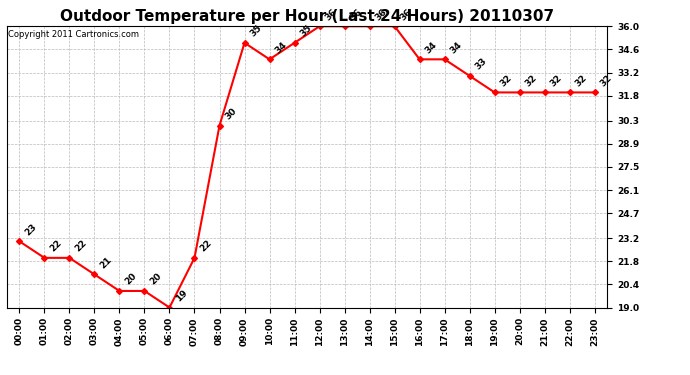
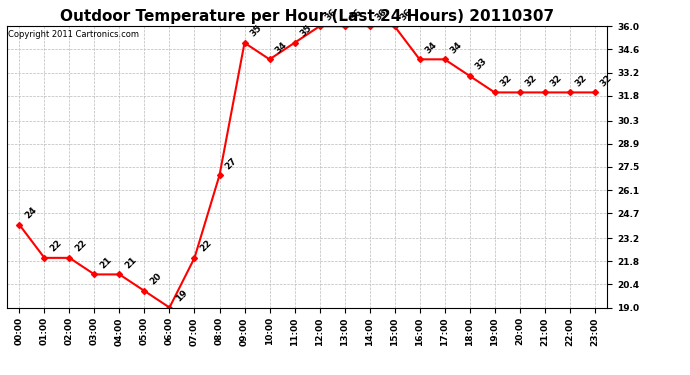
00:00: 23 -> 24
04:00: 20 -> 21
08:00: 30 -> 27
